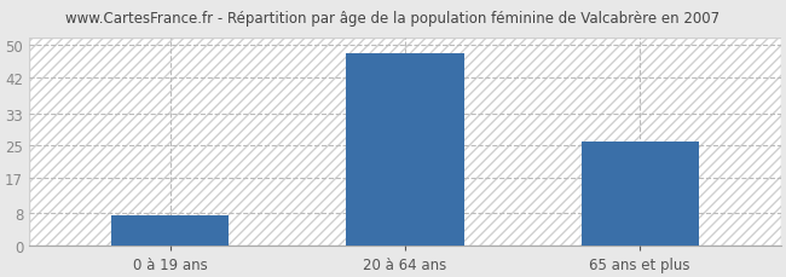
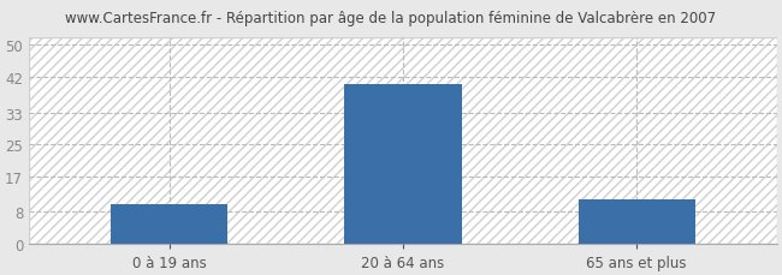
0 à 19 ans: 7.5 -> 10.0
20 à 64 ans: 48.0 -> 40.0
65 ans et plus: 26.0 -> 11.0
